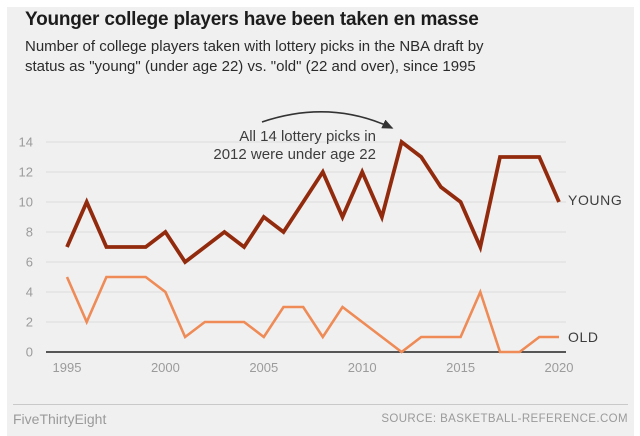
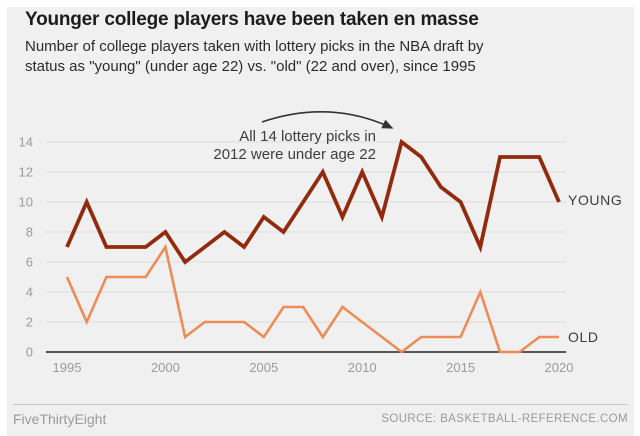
OLD/2000: 4 -> 7
